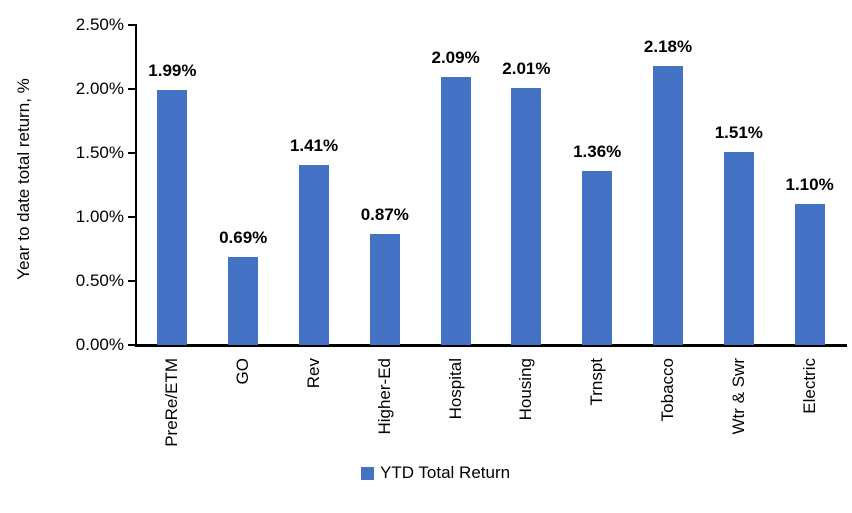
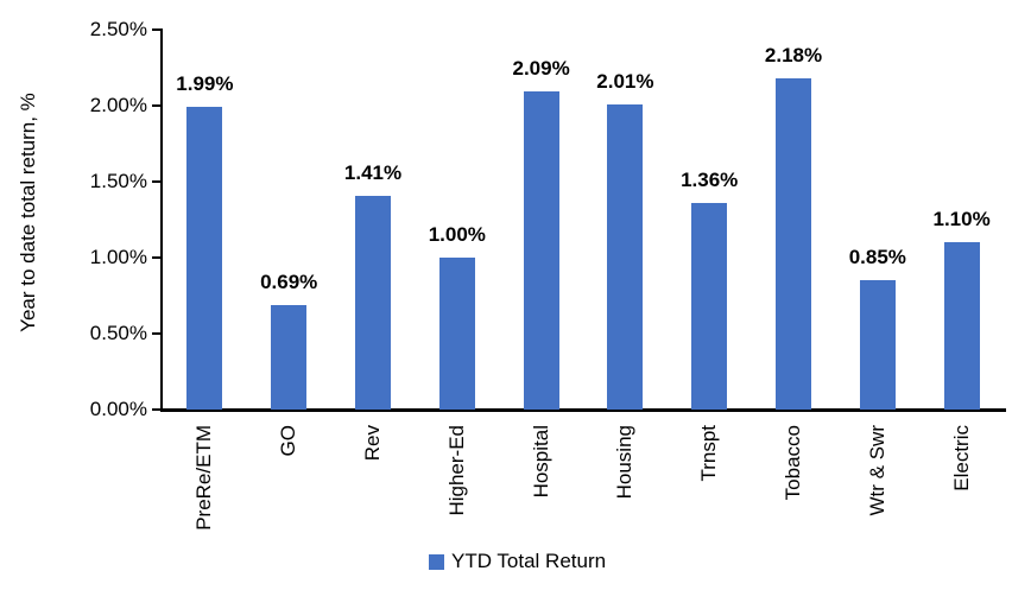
Higher-Ed: 0.87% -> 1.00%
Wtr & Swr: 1.51% -> 0.85%
